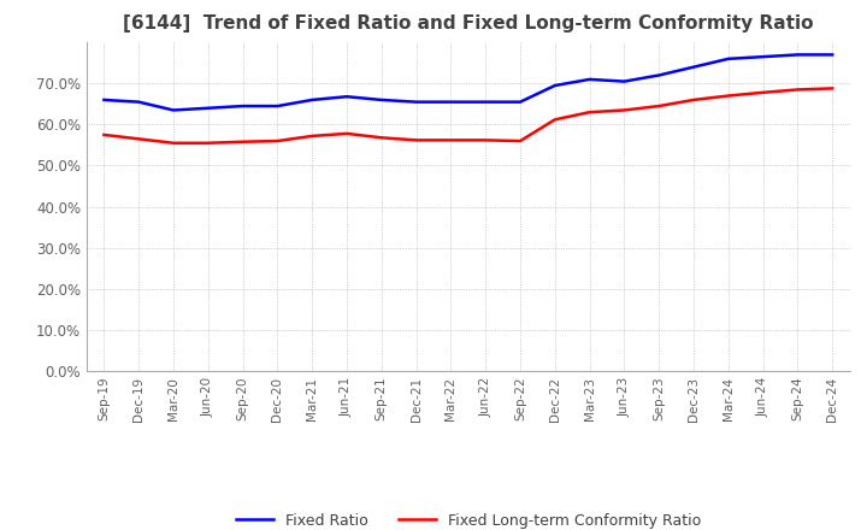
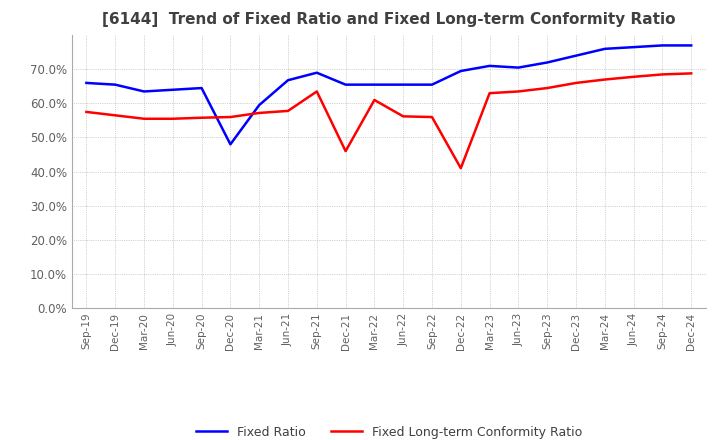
Fixed Ratio/Dec-20: 64.5% -> 48.0%
Fixed Ratio/Mar-21: 66.0% -> 59.5%
Fixed Ratio/Sep-21: 66.0% -> 69.0%
Fixed Long-term Conformity Ratio/Sep-21: 56.8% -> 63.5%
Fixed Long-term Conformity Ratio/Dec-21: 56.2% -> 46.0%
Fixed Long-term Conformity Ratio/Mar-22: 56.2% -> 61.0%
Fixed Long-term Conformity Ratio/Dec-22: 61.2% -> 41.0%
